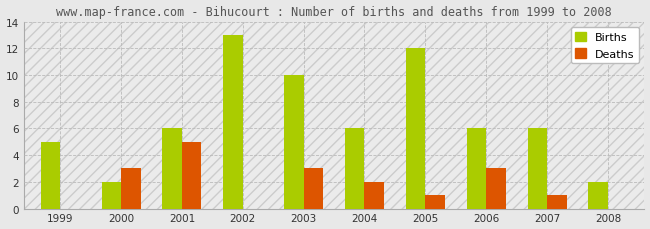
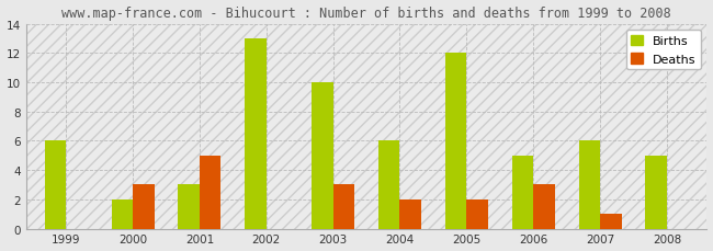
Births/1999: 5 -> 6
Births/2001: 6 -> 3
Deaths/2005: 1 -> 2
Births/2006: 6 -> 5
Births/2008: 2 -> 5
